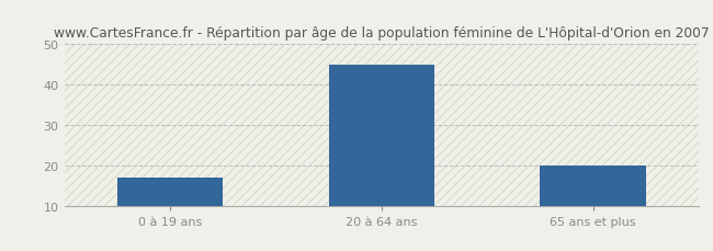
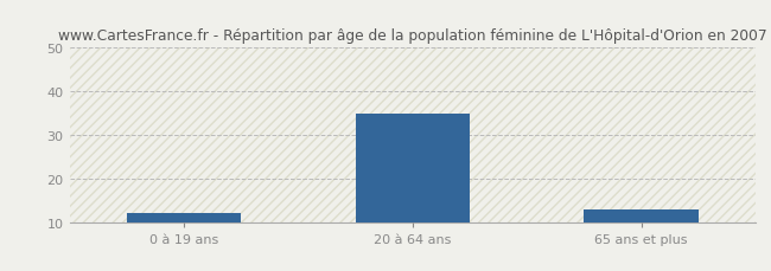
0 à 19 ans: 17 -> 12
20 à 64 ans: 45 -> 35
65 ans et plus: 20 -> 13
